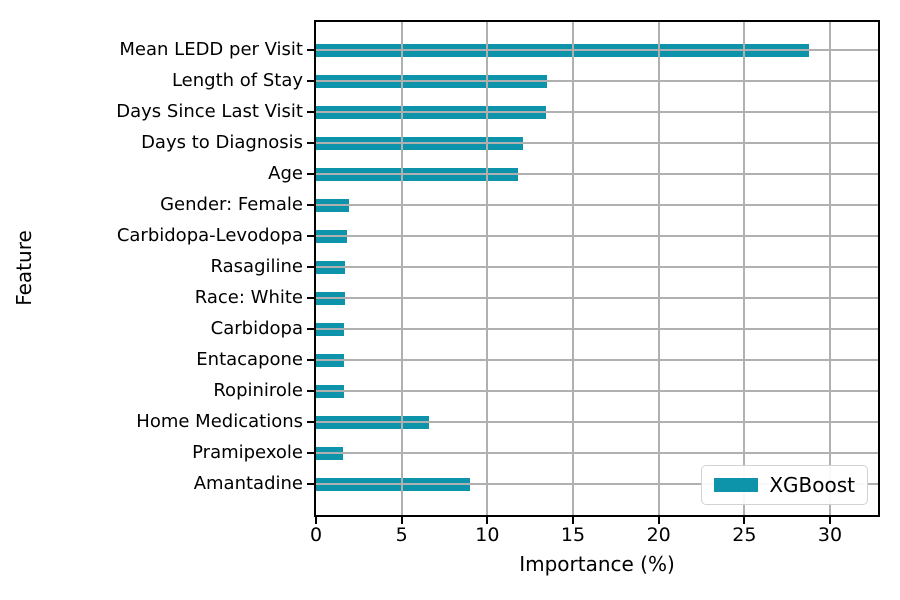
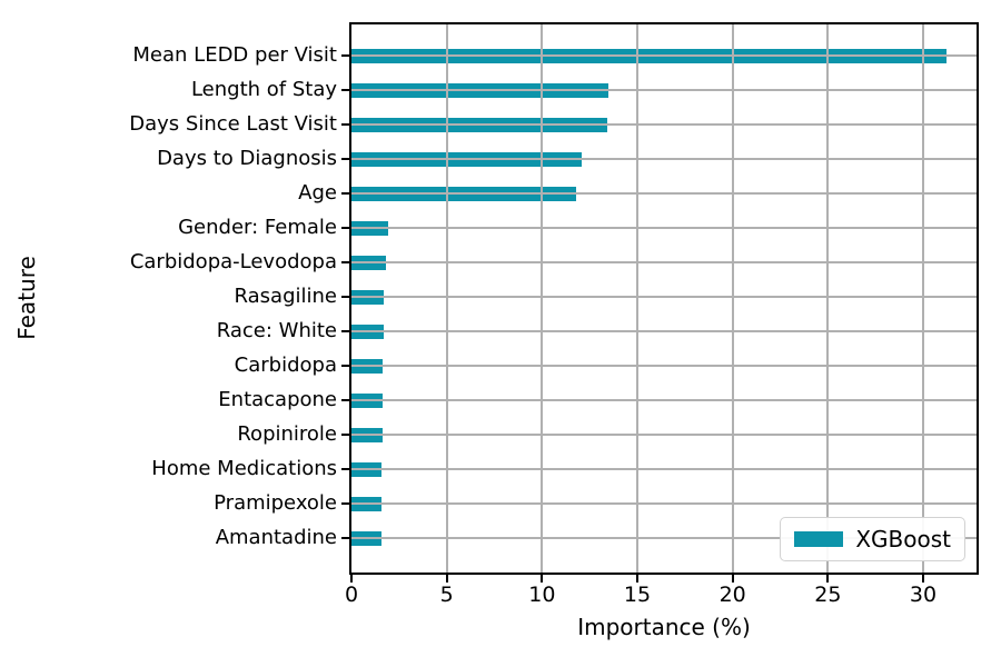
Mean LEDD per Visit: 28.8 -> 31.2
Home Medications: 6.6 -> 1.6
Amantadine: 9.0 -> 1.6
